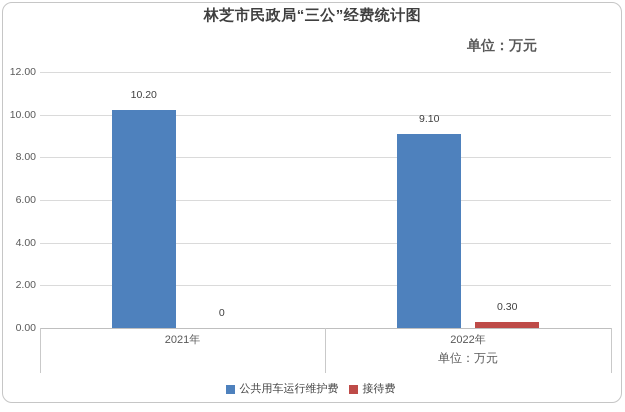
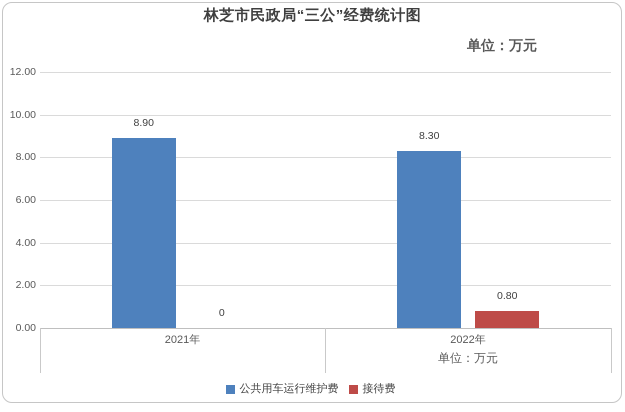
公共用车运行维护费/2021年: 10.20 -> 8.90
公共用车运行维护费/2022年: 9.10 -> 8.30
接待费/2022年: 0.30 -> 0.80
